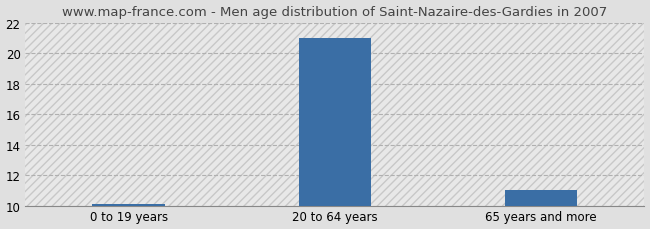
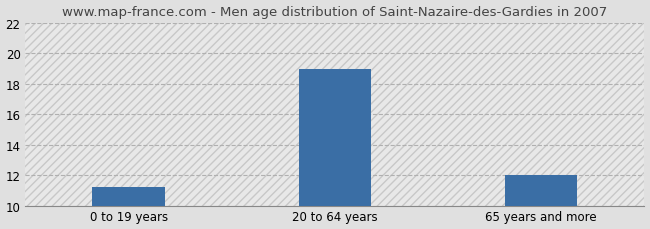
0 to 19 years: 10.1 -> 11.2
20 to 64 years: 21.0 -> 19.0
65 years and more: 11.0 -> 12.0
